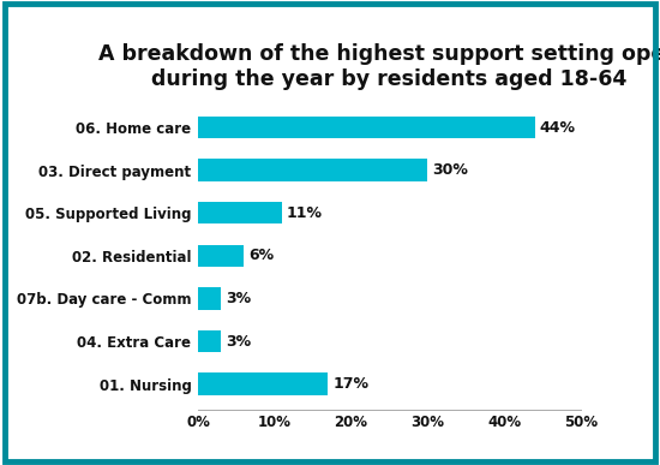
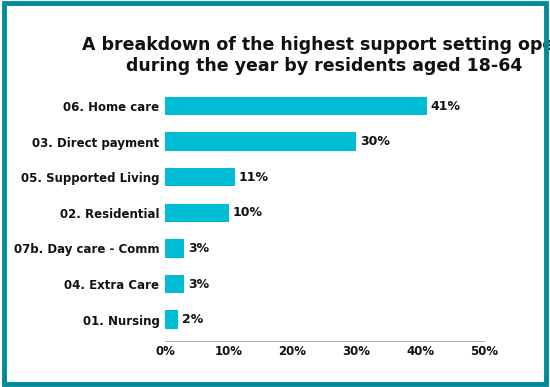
06. Home care: 44% -> 41%
02. Residential: 6% -> 10%
01. Nursing: 17% -> 2%
